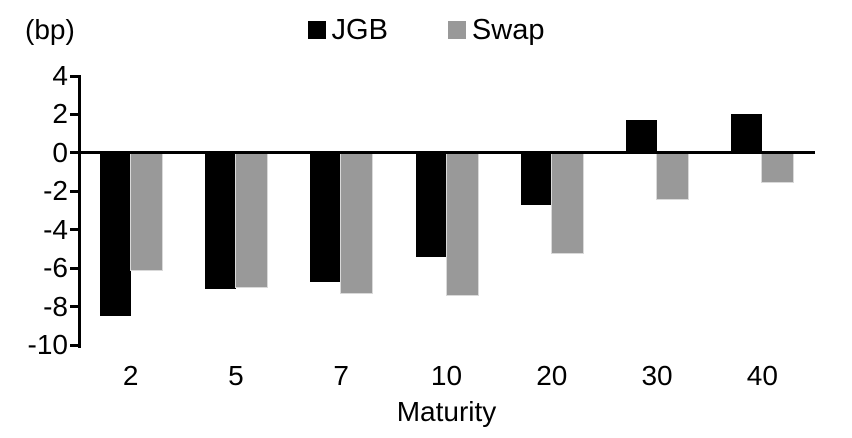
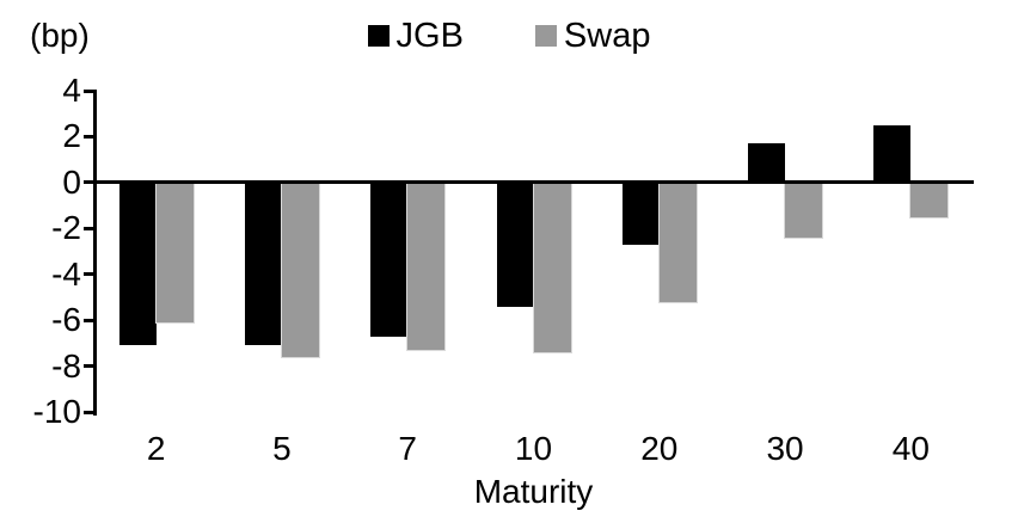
JGB/2: -8.5 -> -7.1
Swap/5: -7.0 -> -7.6
JGB/40: 2.0 -> 2.5
